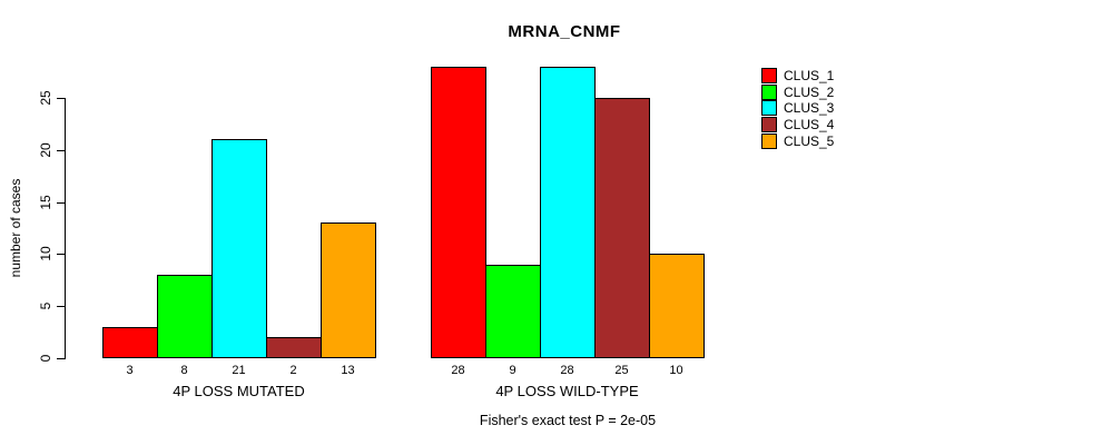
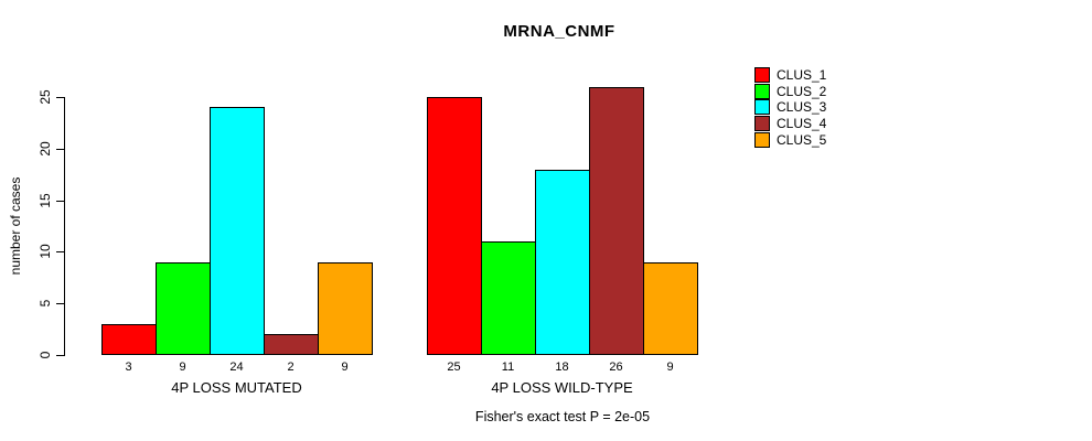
CLUS_2/4P LOSS MUTATED: 8 -> 9
CLUS_3/4P LOSS MUTATED: 21 -> 24
CLUS_5/4P LOSS MUTATED: 13 -> 9
CLUS_1/4P LOSS WILD-TYPE: 28 -> 25
CLUS_2/4P LOSS WILD-TYPE: 9 -> 11
CLUS_3/4P LOSS WILD-TYPE: 28 -> 18
CLUS_4/4P LOSS WILD-TYPE: 25 -> 26
CLUS_5/4P LOSS WILD-TYPE: 10 -> 9
